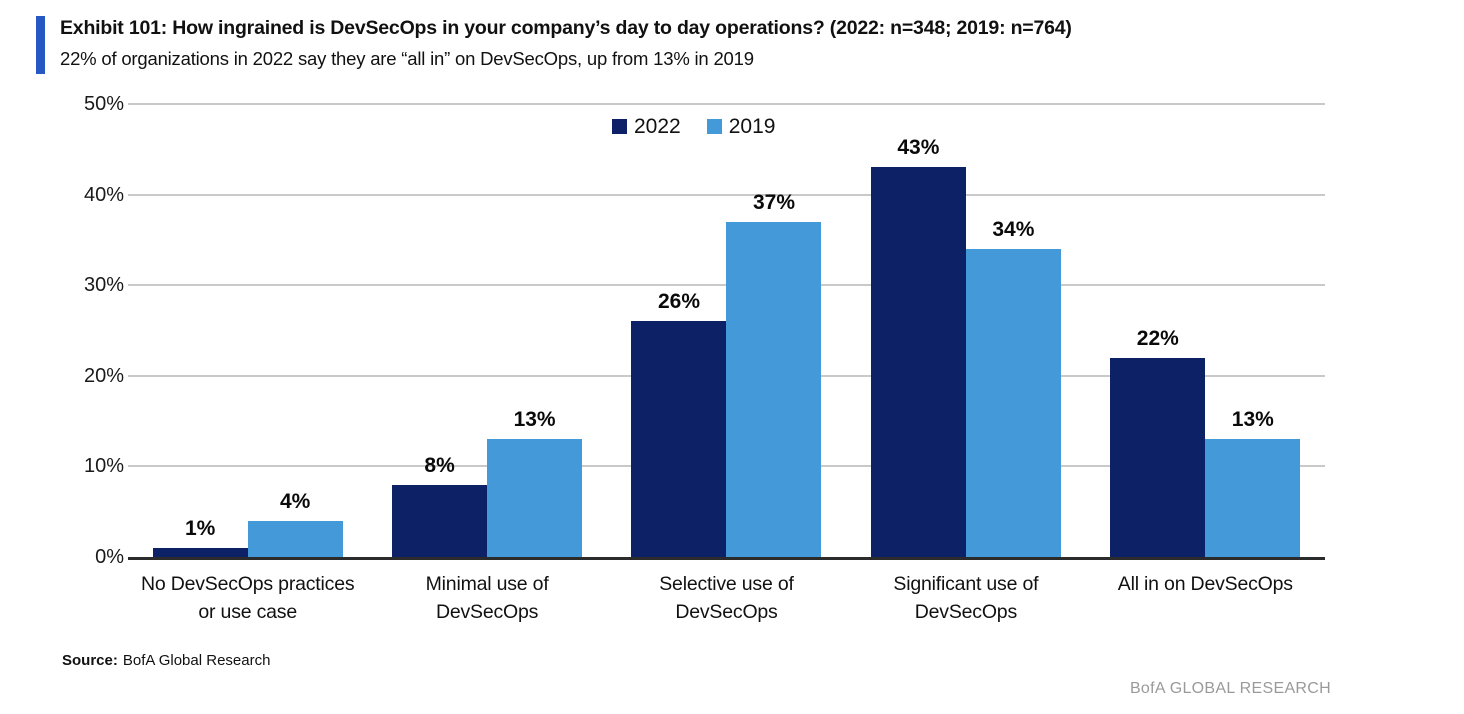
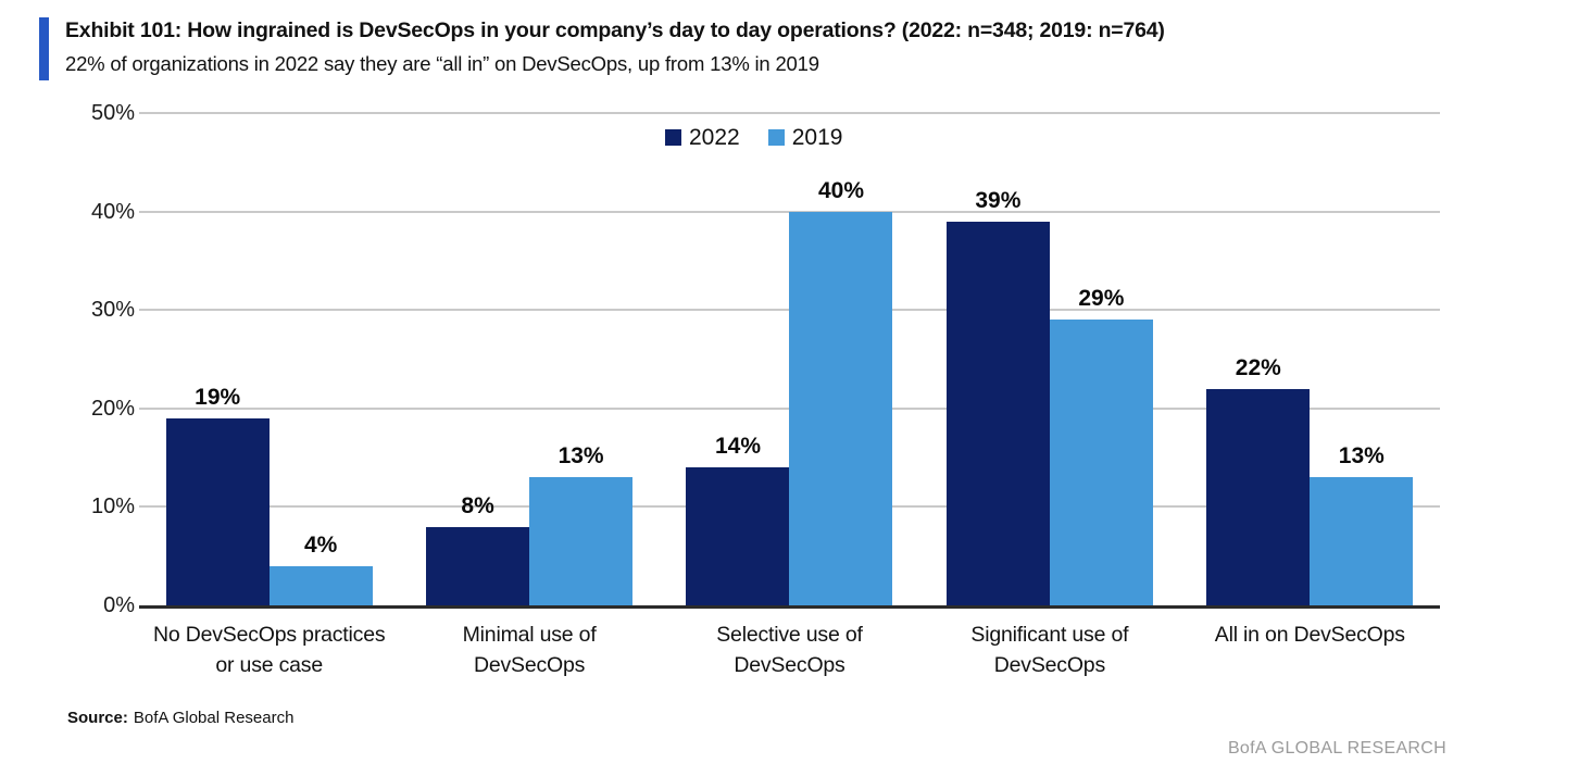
2022/No DevSecOps practices or use case: 1% -> 19%
2022/Selective use of DevSecOps: 26% -> 14%
2019/Selective use of DevSecOps: 37% -> 40%
2022/Significant use of DevSecOps: 43% -> 39%
2019/Significant use of DevSecOps: 34% -> 29%
